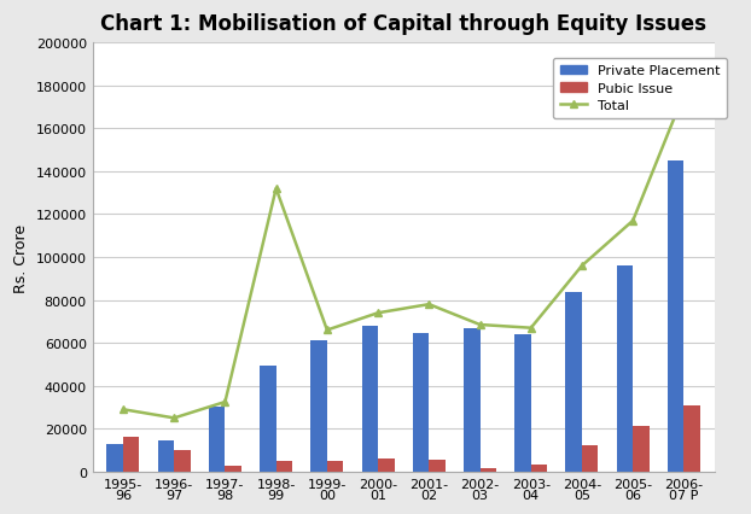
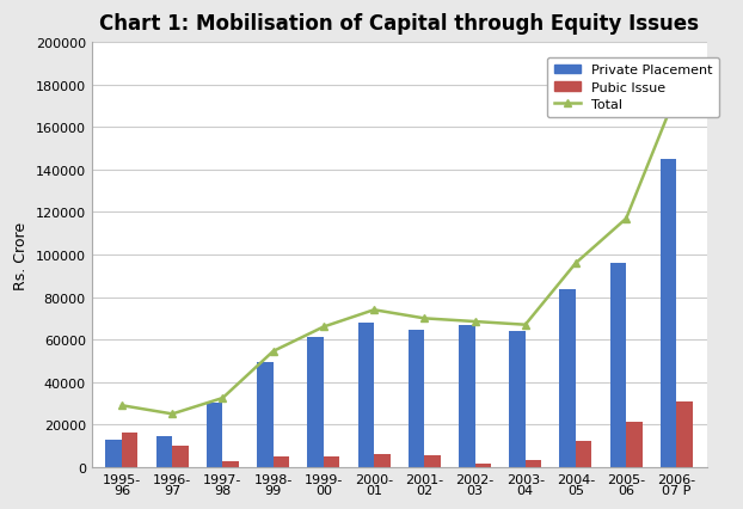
Total/1998- 99: 132000 -> 54000
Total/2001- 02: 78000 -> 70000
